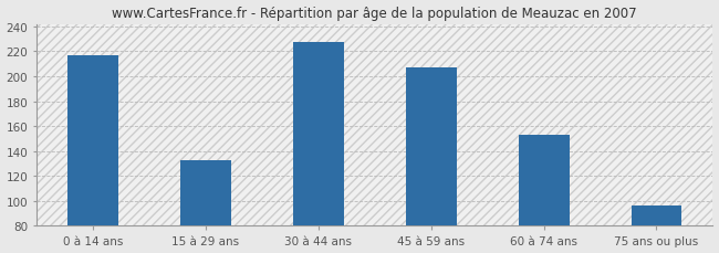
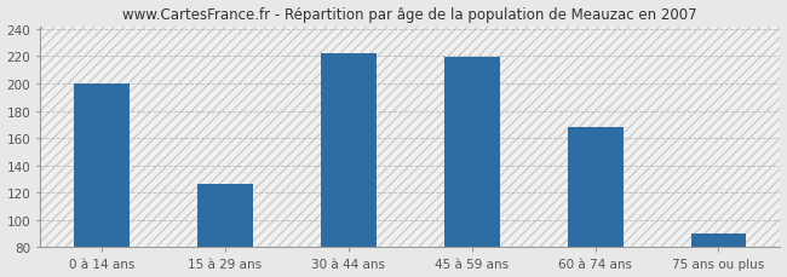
0 à 14 ans: 217 -> 200
15 à 29 ans: 133 -> 126
30 à 44 ans: 227 -> 222
45 à 59 ans: 207 -> 219
60 à 74 ans: 153 -> 168
75 ans ou plus: 96 -> 90
